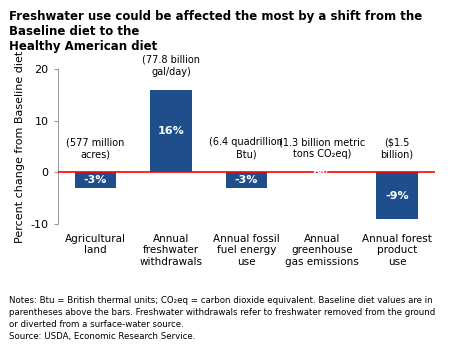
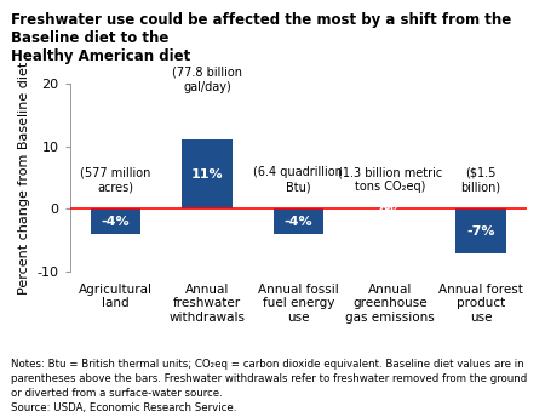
Agricultural land: -3% -> -4%
Annual freshwater withdrawals: 16% -> 11%
Annual fossil fuel energy use: -3% -> -4%
Annual forest product use: -9% -> -7%
